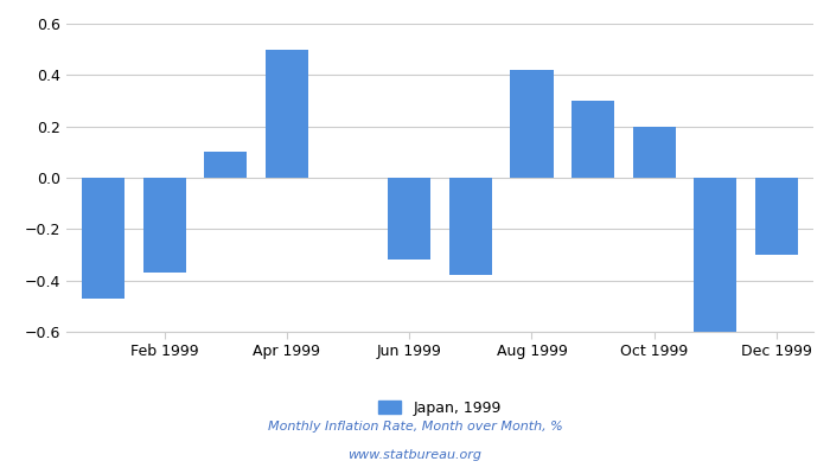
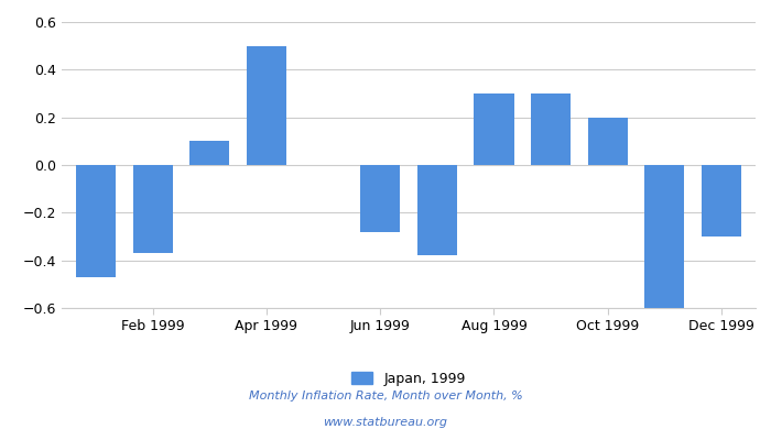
Jun 1999: -0.32 -> -0.28
Aug 1999: 0.42 -> 0.30
